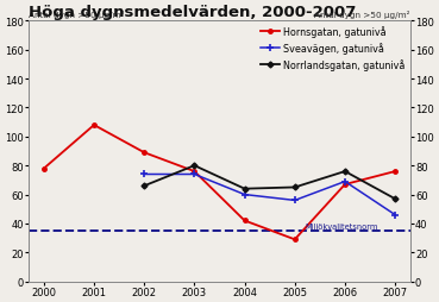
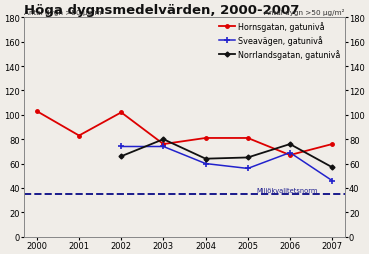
Hornsgatan, gatunivå/2000: 78 -> 103
Hornsgatan, gatunivå/2001: 108 -> 83
Hornsgatan, gatunivå/2002: 89 -> 102
Hornsgatan, gatunivå/2004: 42 -> 81
Hornsgatan, gatunivå/2005: 29 -> 81
